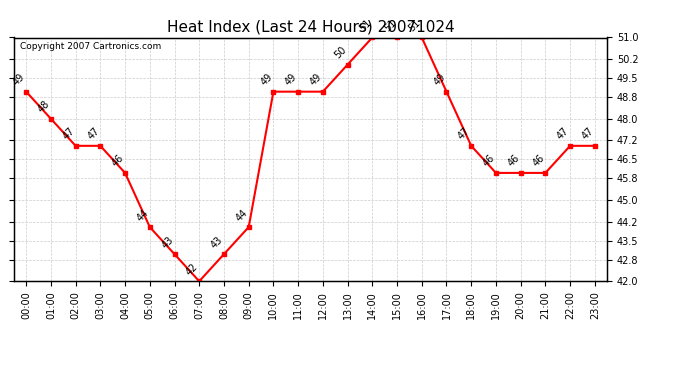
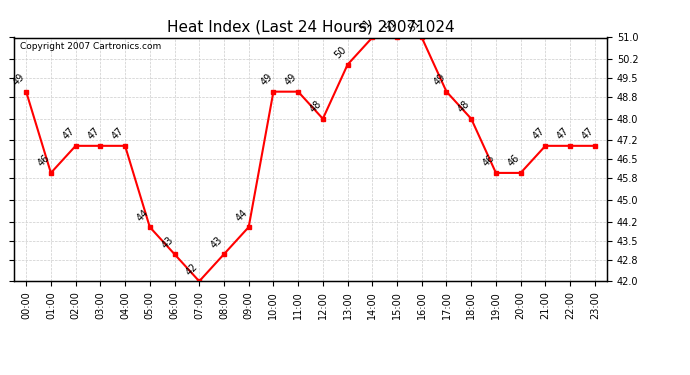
01:00: 48 -> 46
04:00: 46 -> 47
12:00: 49 -> 48
18:00: 47 -> 48
21:00: 46 -> 47
